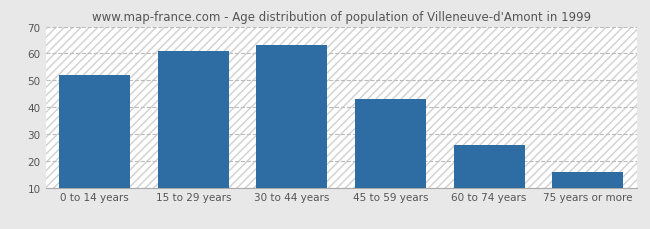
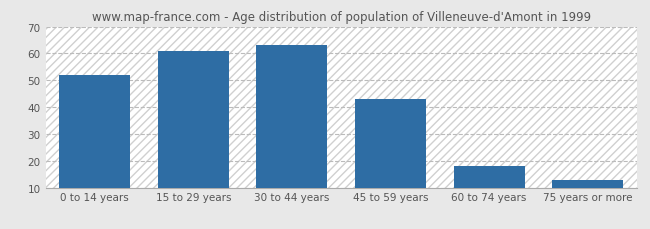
60 to 74 years: 26 -> 18
75 years or more: 16 -> 13
